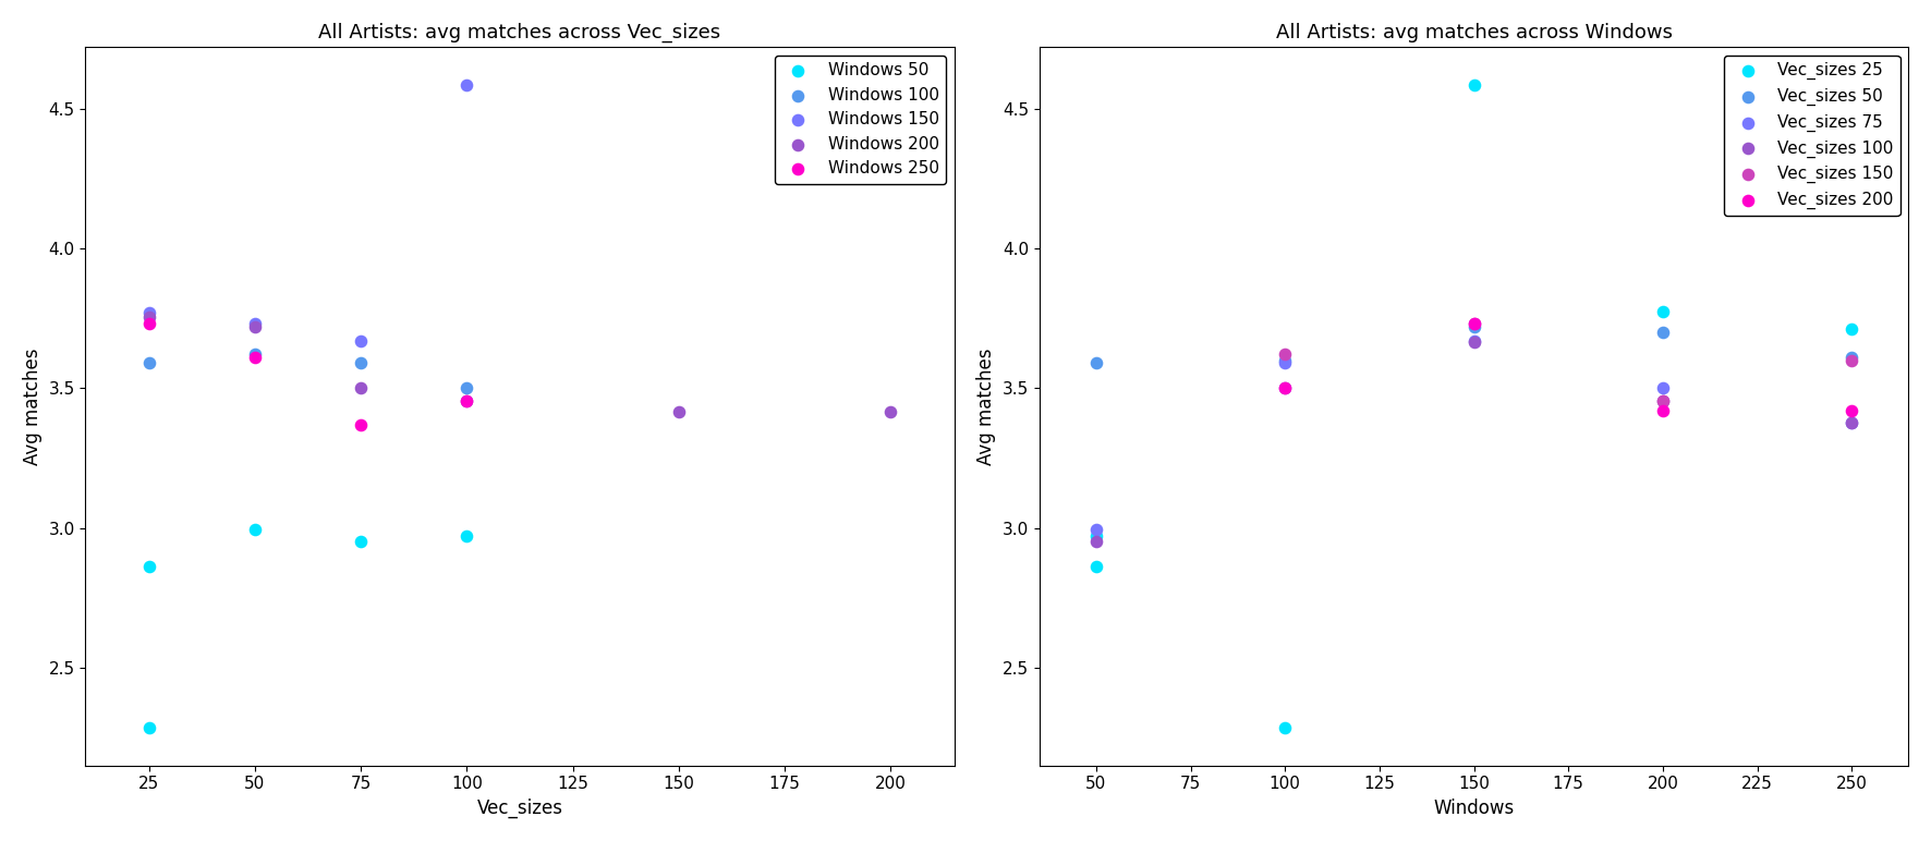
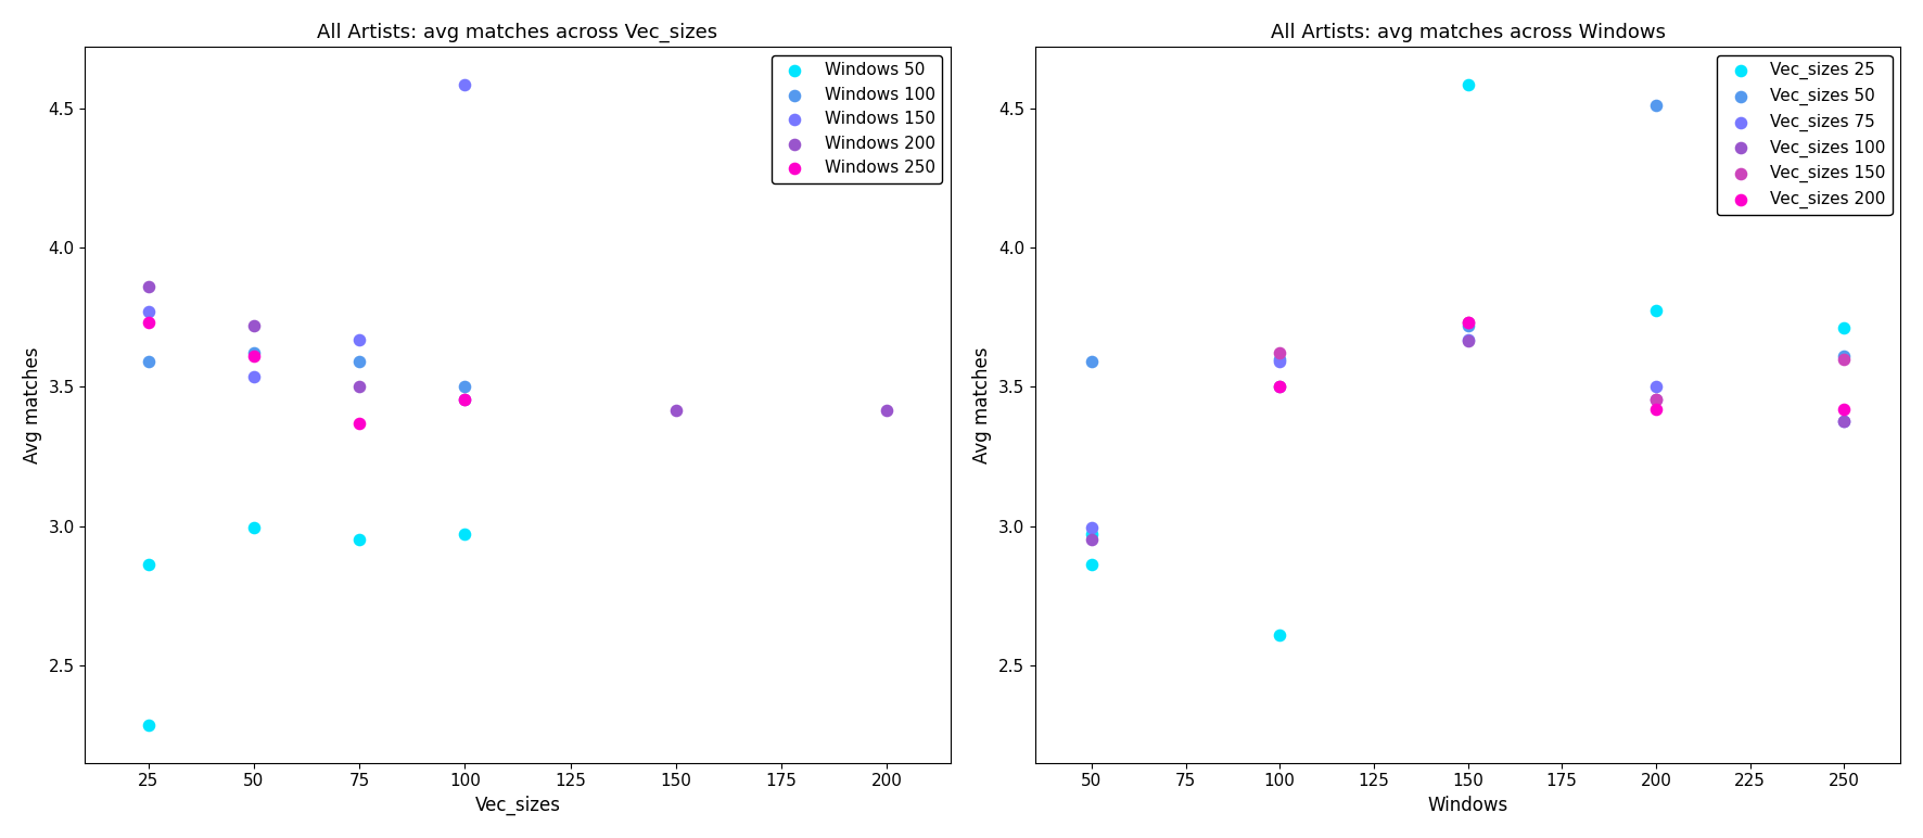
All Artists: avg matches across Vec_sizes/Windows 200/25: 3.755 -> 3.860
All Artists: avg matches across Vec_sizes/Windows 150/50: 3.730 -> 3.535
All Artists: avg matches across Windows/Vec_sizes 25/100: 2.285 -> 2.610
All Artists: avg matches across Windows/Vec_sizes 50/200: 3.70 -> 4.51
